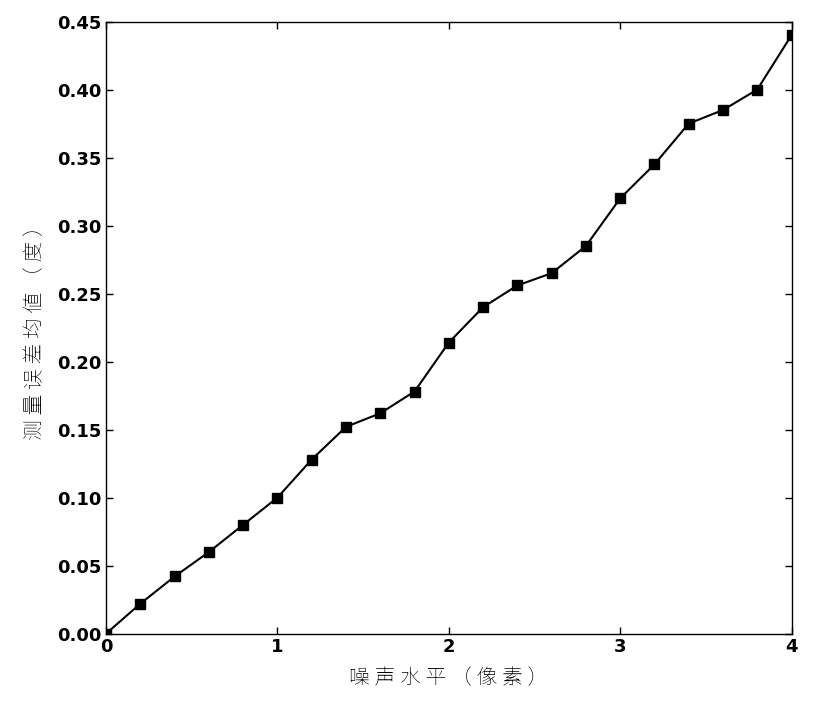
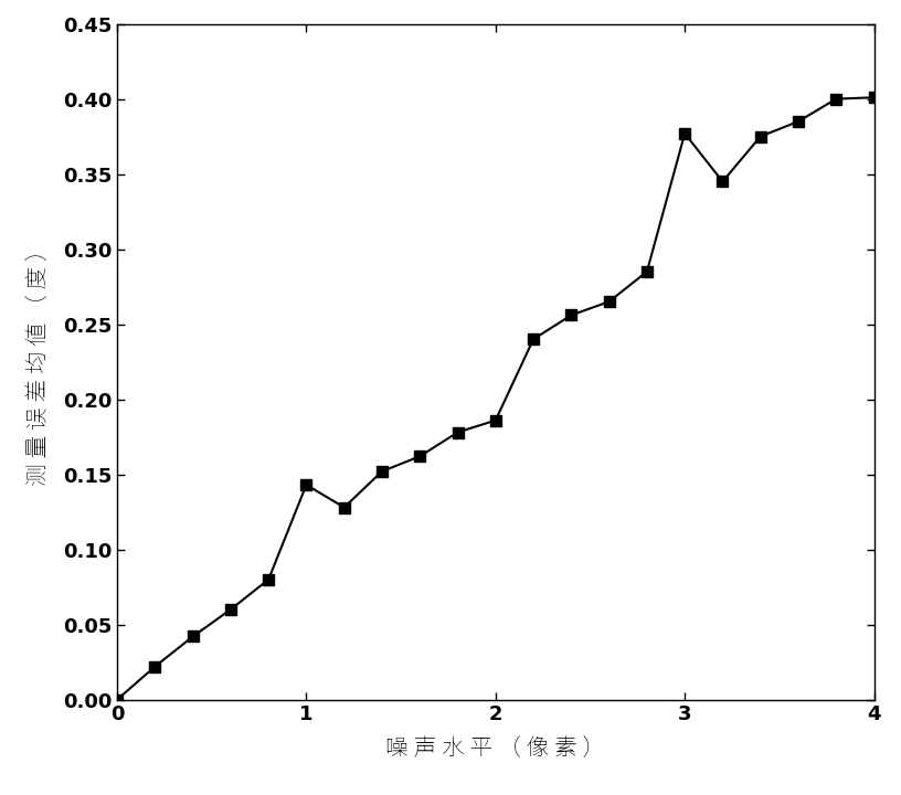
1: 0.100 -> 0.143
2: 0.214 -> 0.186
3: 0.320 -> 0.377
4: 0.440 -> 0.401
